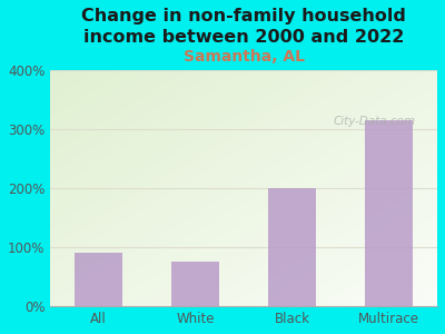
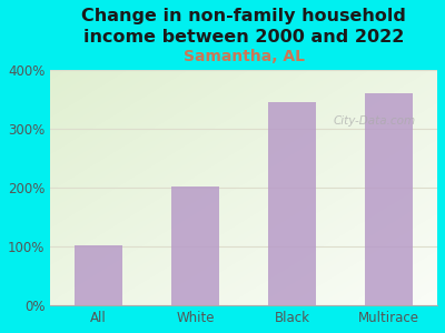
All: 90% -> 102%
White: 75% -> 202%
Black: 200% -> 344%
Multirace: 315% -> 360%
